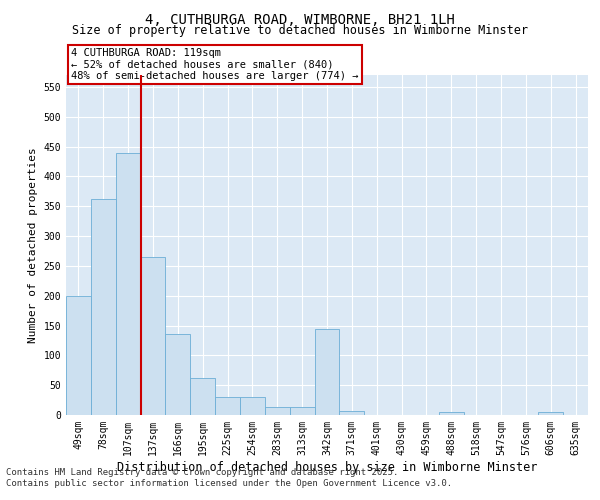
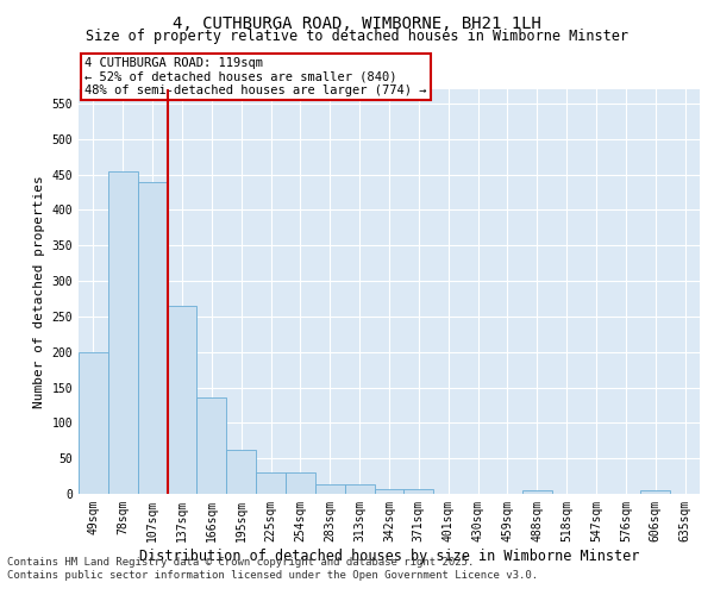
78sqm: 362 -> 455
342sqm: 144 -> 7
